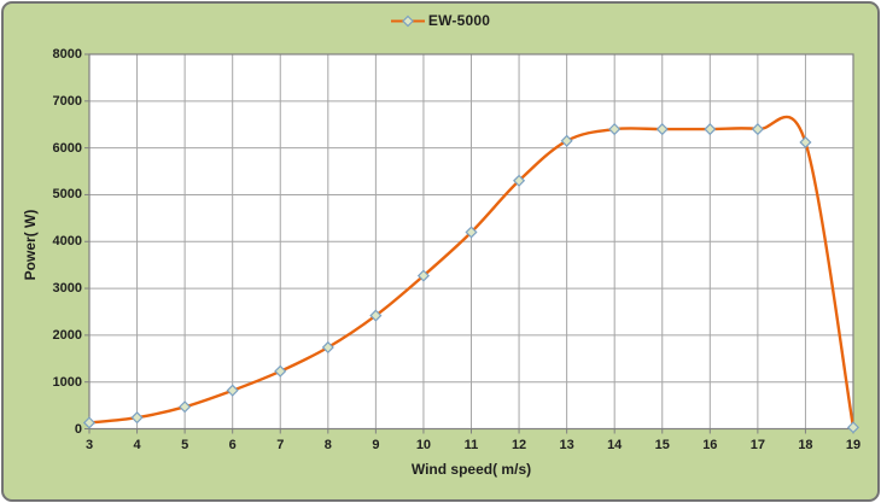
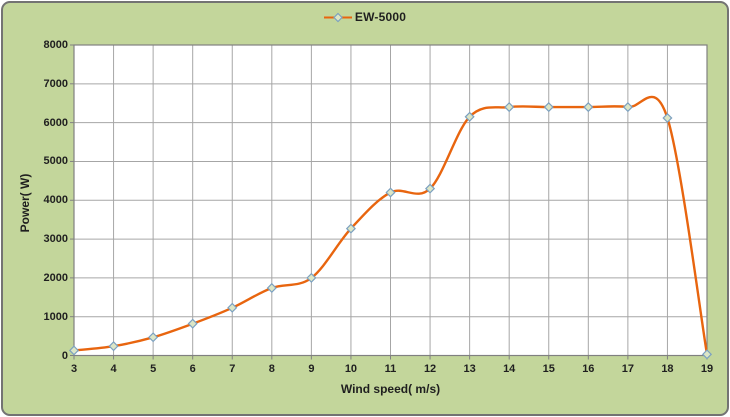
9: 2400 -> 2000
12: 5300 -> 4300
